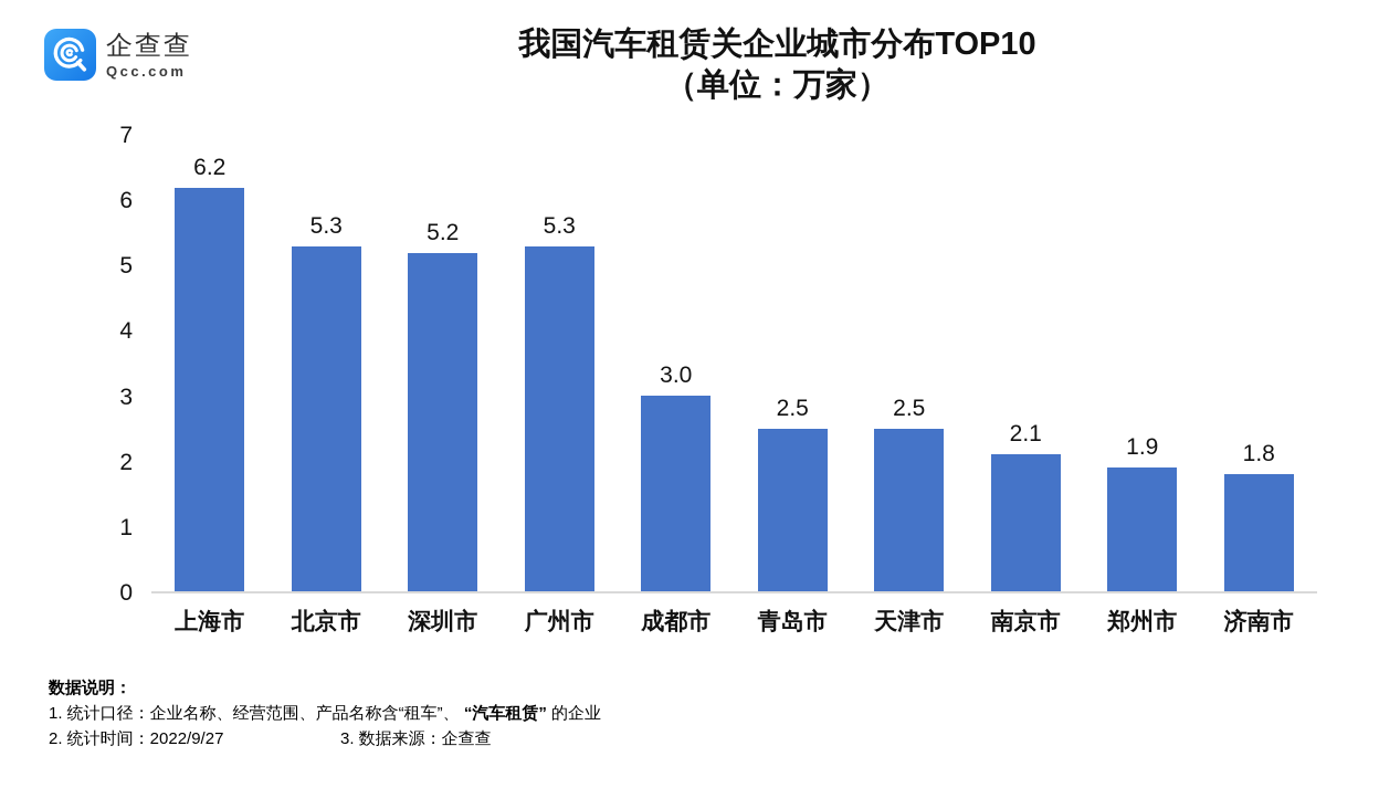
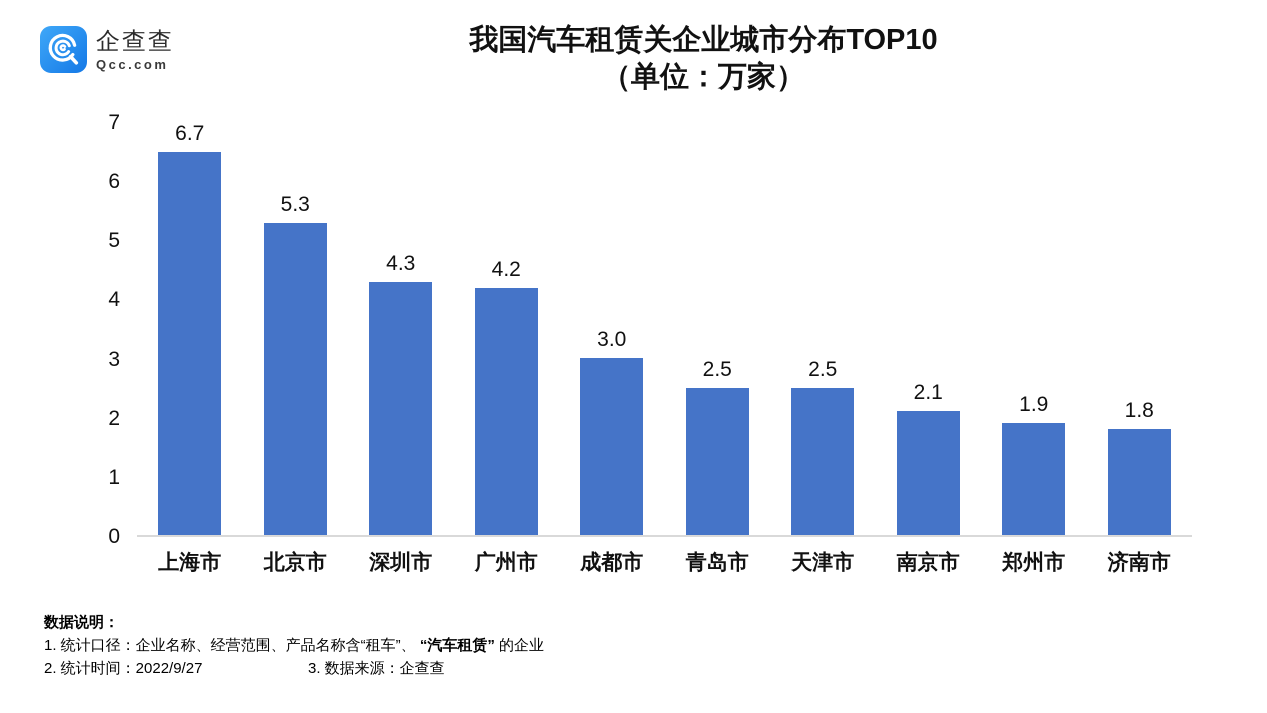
上海市: 6.2 -> 6.7
深圳市: 5.2 -> 4.3
广州市: 5.3 -> 4.2
